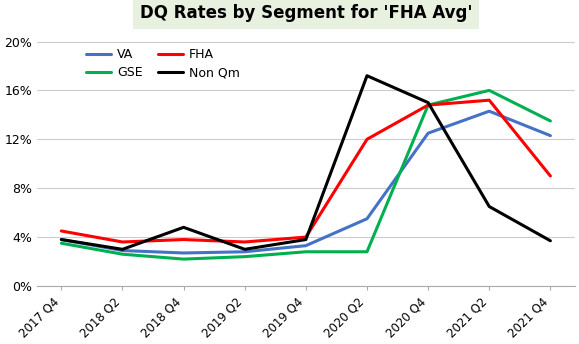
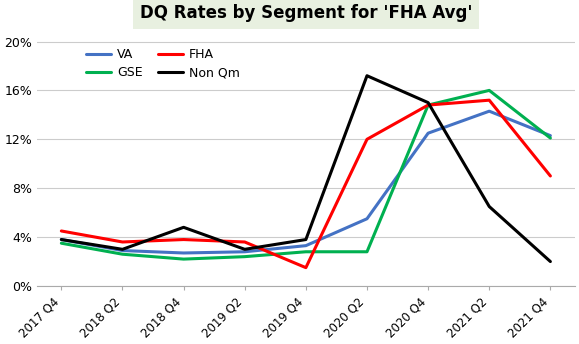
FHA/2019 Q4: 4.0% -> 1.5%
GSE/2021 Q4: 13.5% -> 12.1%
Non Qm/2021 Q4: 3.7% -> 2.0%
